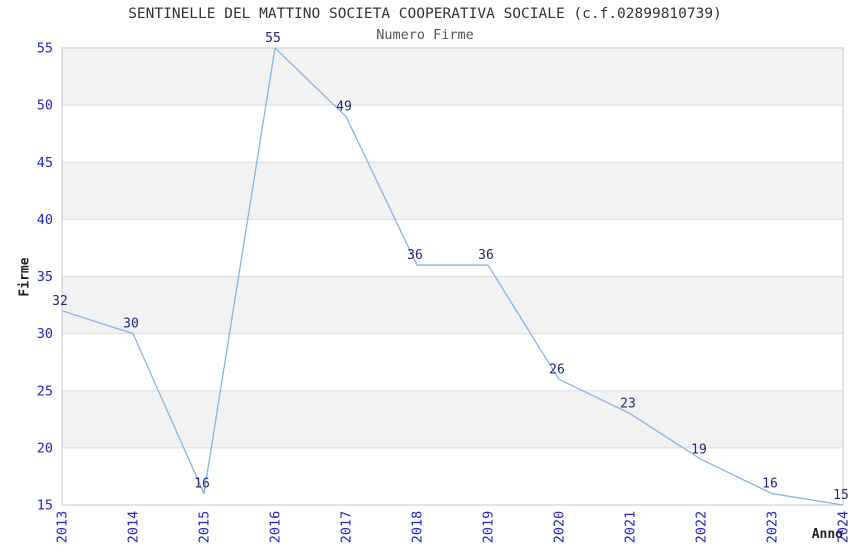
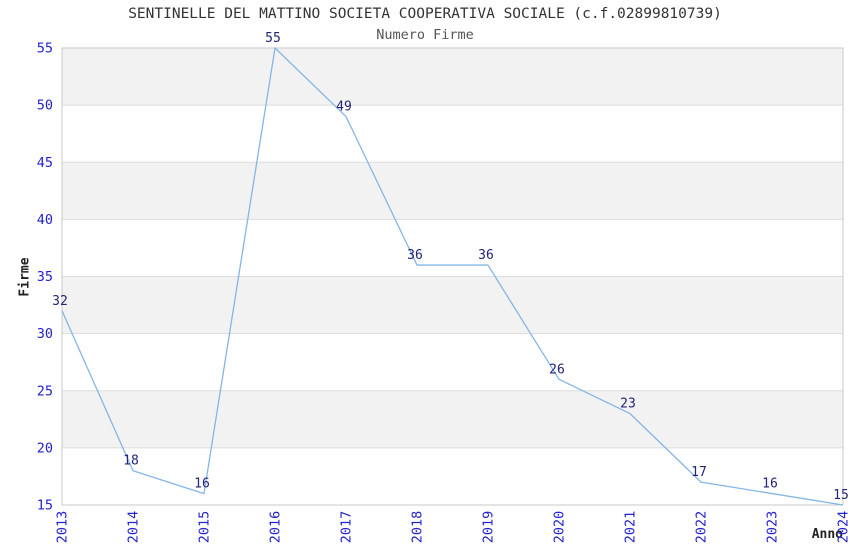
2014: 30 -> 18
2022: 19 -> 17
